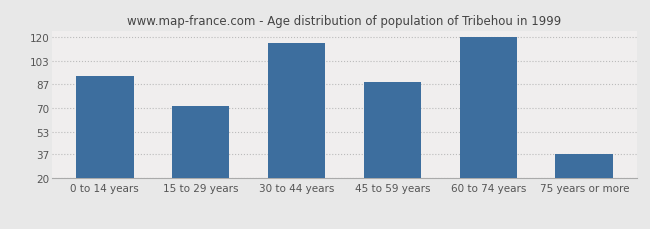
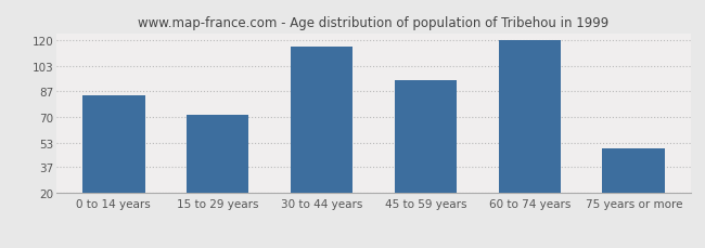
0 to 14 years: 92 -> 84
45 to 59 years: 88 -> 94
75 years or more: 37 -> 49
